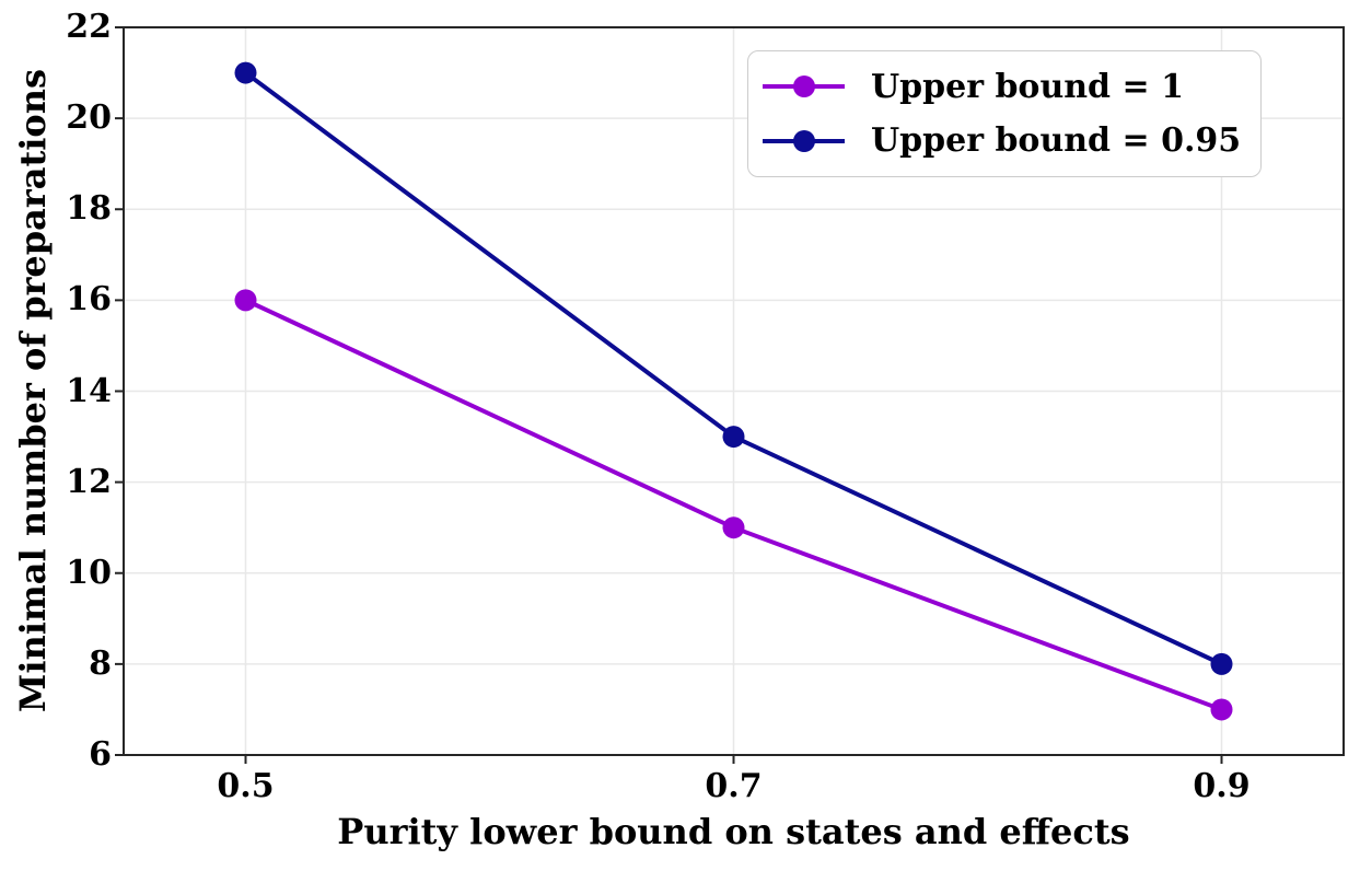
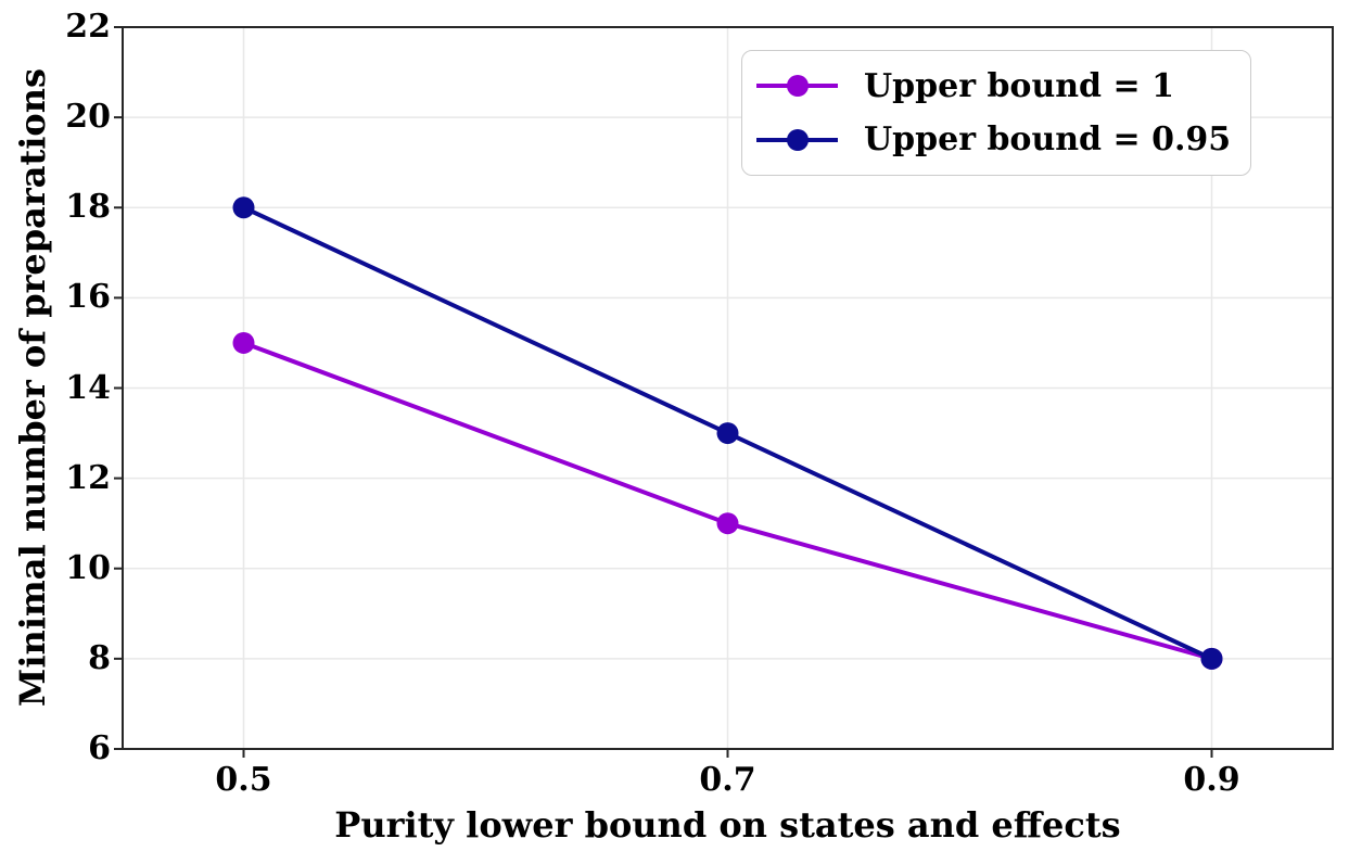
Upper bound = 1/0.5: 16 -> 15
Upper bound = 0.95/0.5: 21 -> 18
Upper bound = 1/0.9: 7 -> 8
